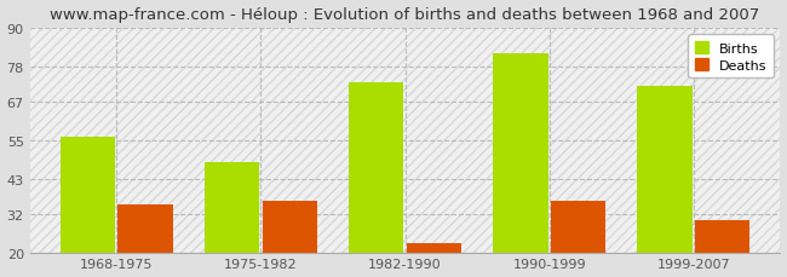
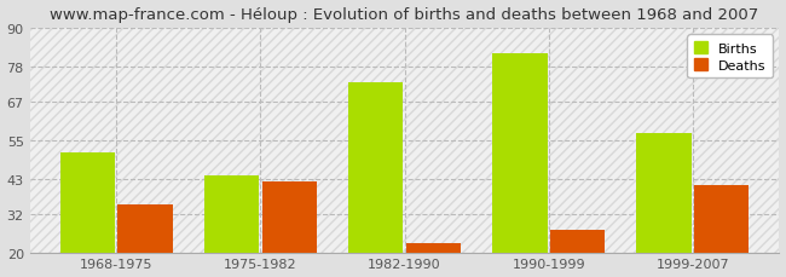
Births/1968-1975: 56 -> 51
Births/1975-1982: 48 -> 44
Deaths/1975-1982: 36 -> 42
Deaths/1990-1999: 36 -> 27
Births/1999-2007: 72 -> 57
Deaths/1999-2007: 30 -> 41
